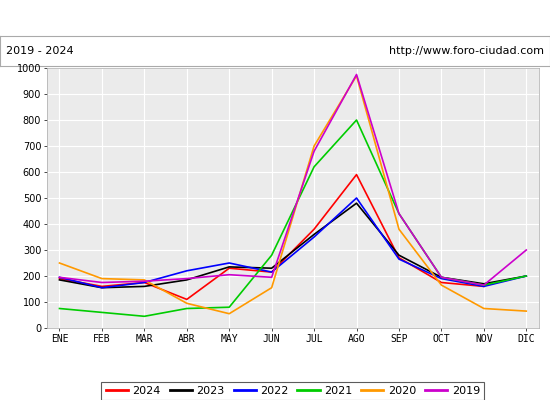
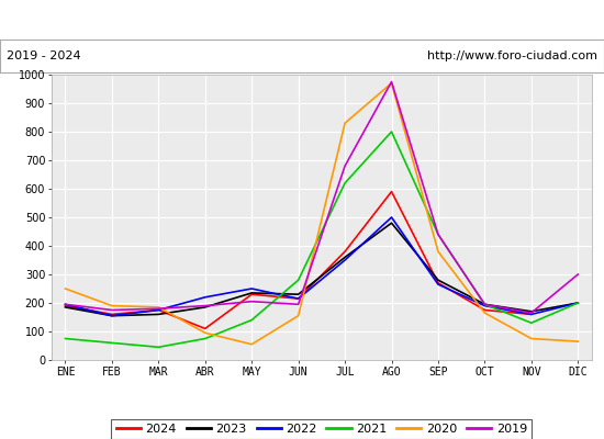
2021/MAY: 80 -> 140
2020/JUL: 700 -> 830
2021/NOV: 165 -> 130
